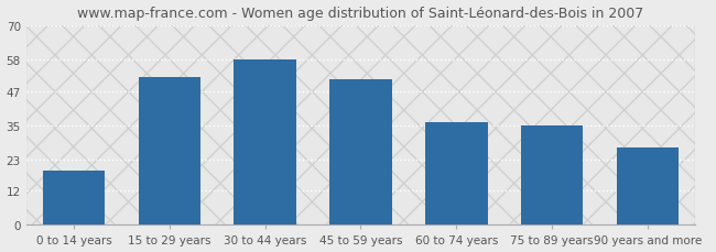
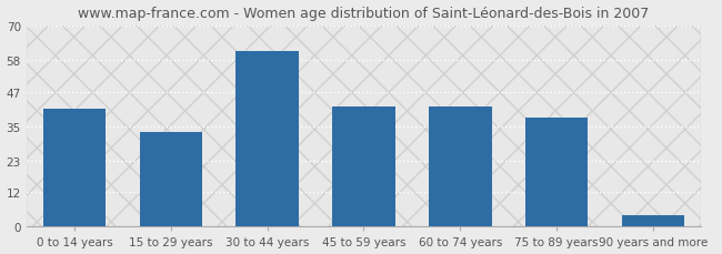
0 to 14 years: 19 -> 41
15 to 29 years: 52 -> 33
30 to 44 years: 58 -> 61
45 to 59 years: 51 -> 42
60 to 74 years: 36 -> 42
75 to 89 years: 35 -> 38
90 years and more: 27 -> 4
